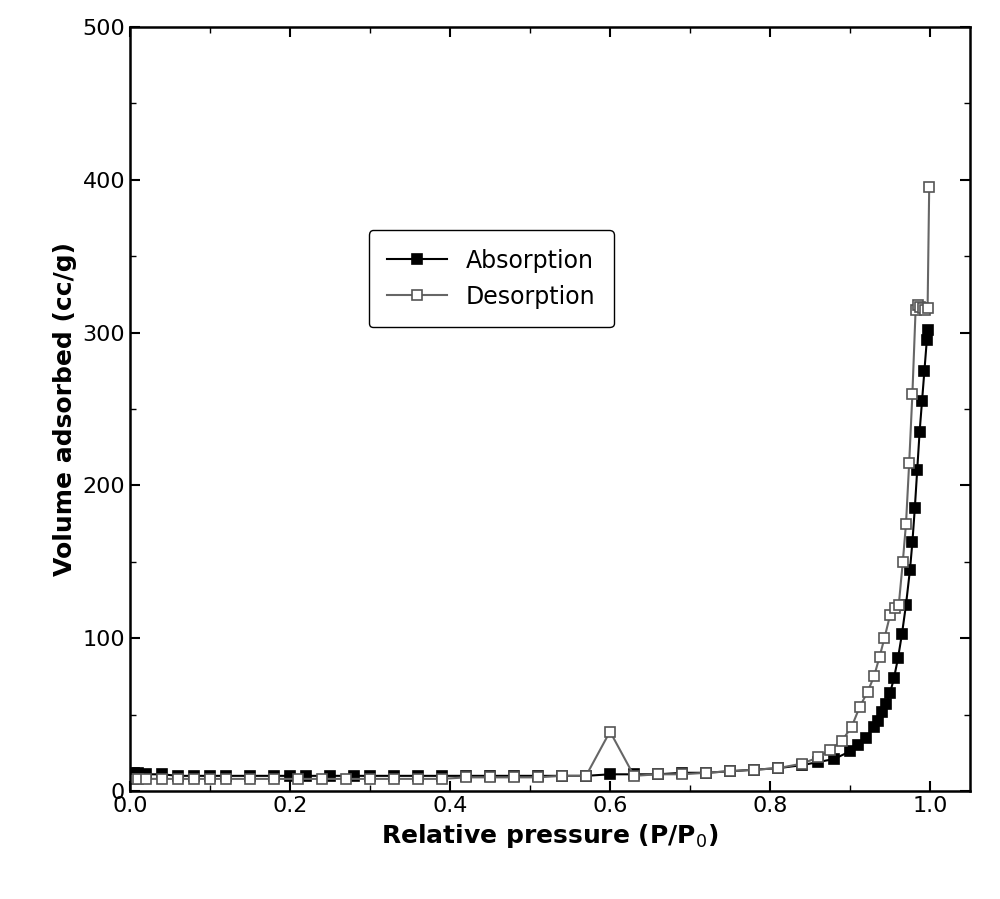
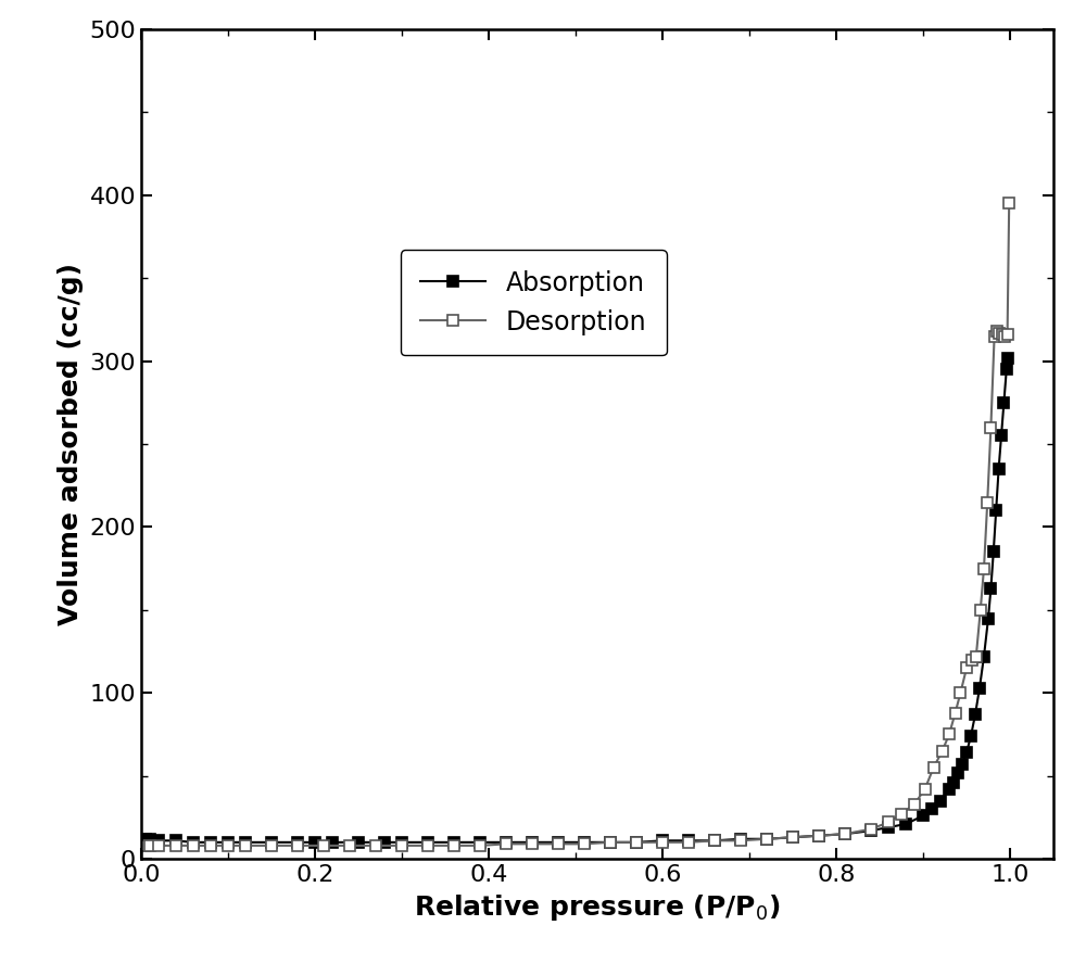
Desorption/0.6: 39 -> 10
